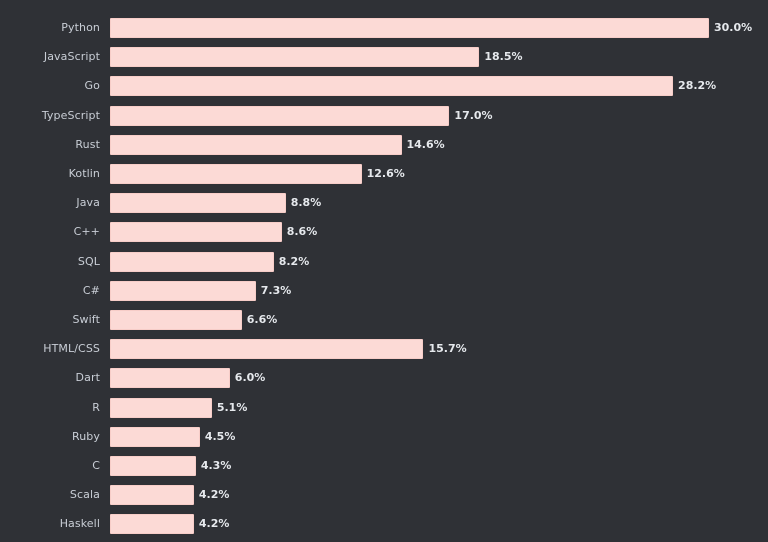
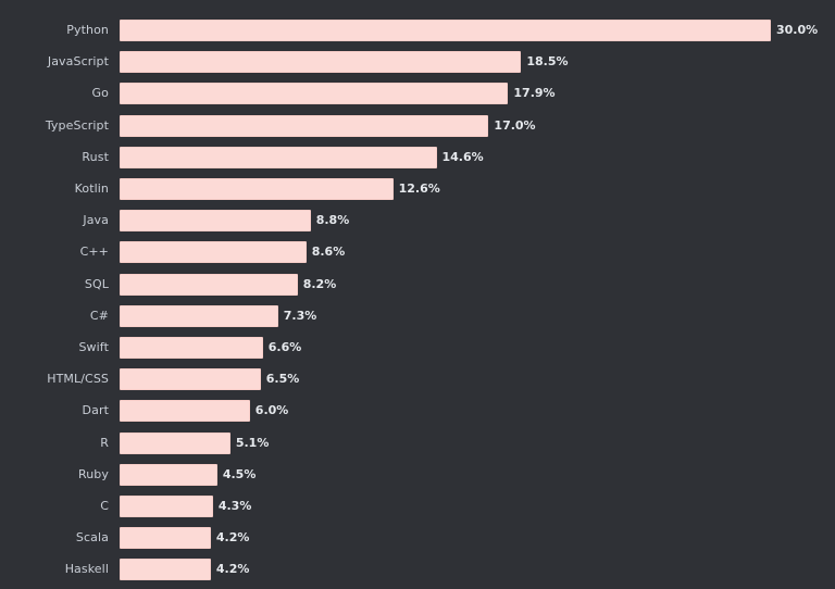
Go: 28.2% -> 17.9%
HTML/CSS: 15.7% -> 6.5%
